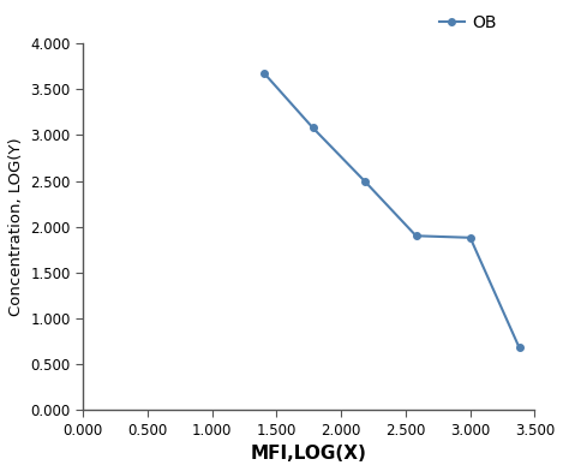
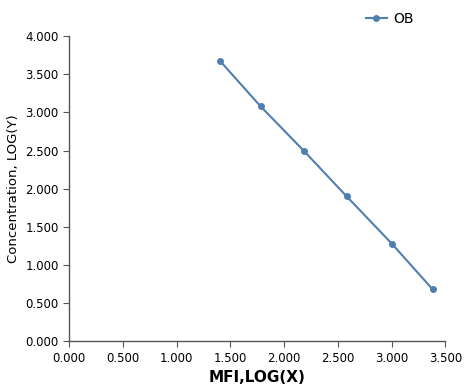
3.000: 1.88 -> 1.28
